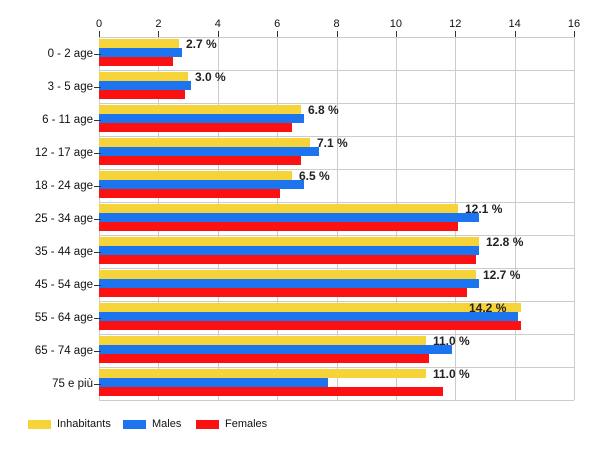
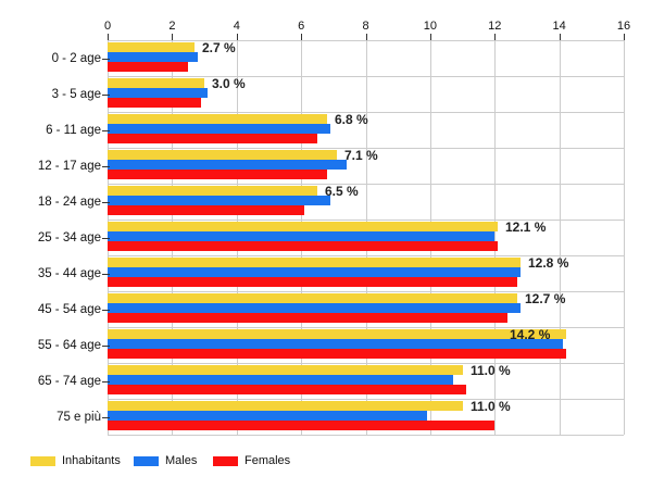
Males/25 - 34 age: 12.8 -> 12.0
Males/65 - 74 age: 11.9 -> 10.7
Males/75 e più: 7.7 -> 9.9
Females/75 e più: 11.6 -> 12.0
